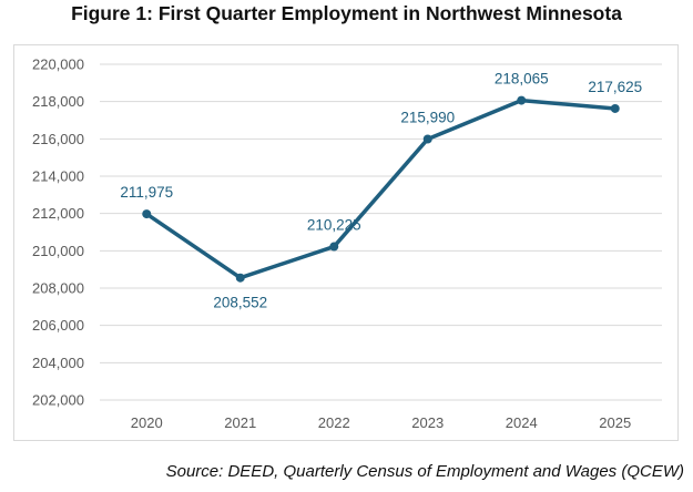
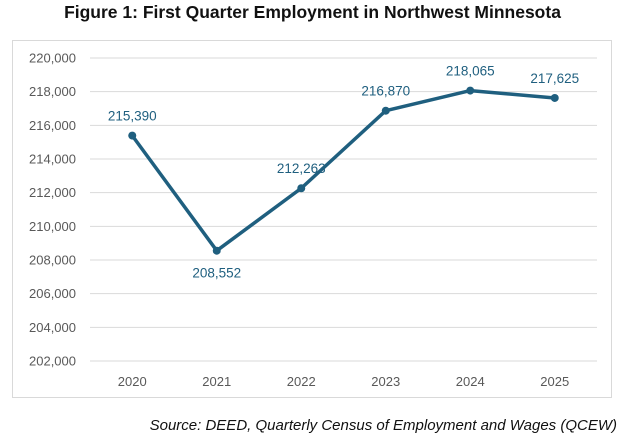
2020: 211,975 -> 215,390
2022: 210,225 -> 212,263
2023: 215,990 -> 216,870
